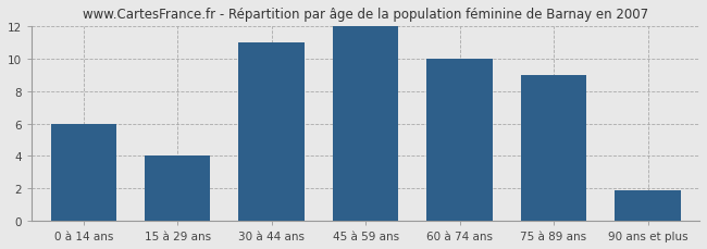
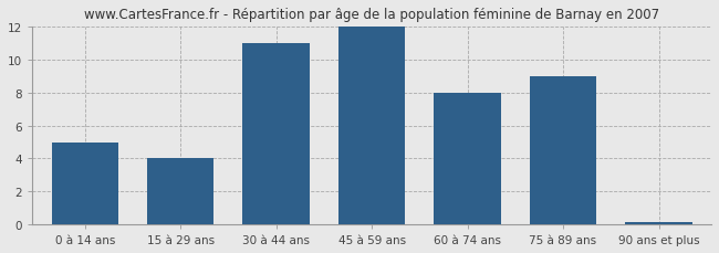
0 à 14 ans: 6.0 -> 5.0
60 à 74 ans: 10.0 -> 8.0
90 ans et plus: 1.9 -> 0.1
